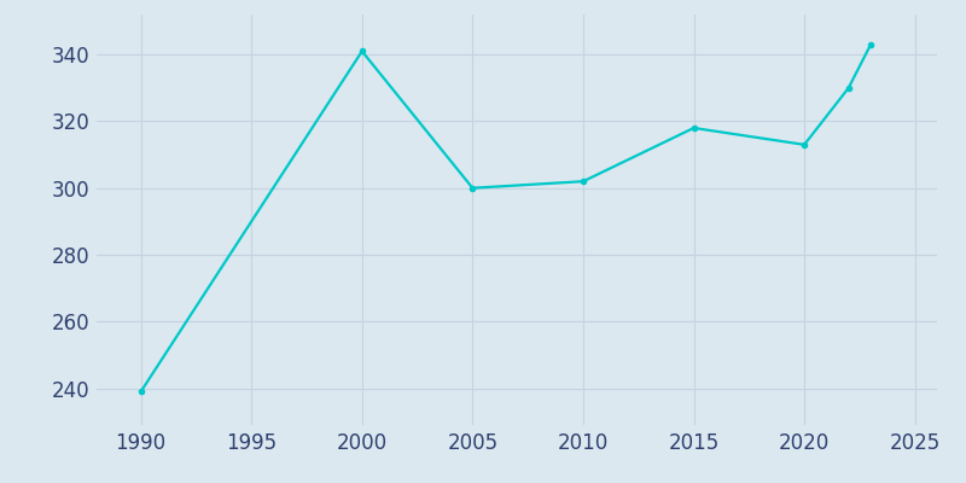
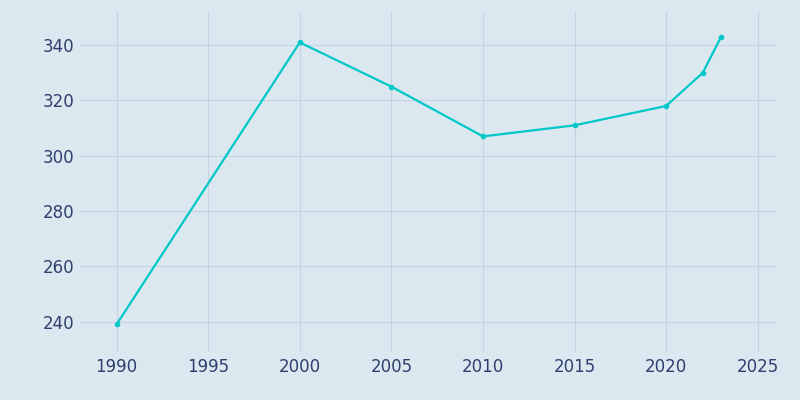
2005: 300 -> 325
2010: 302 -> 307
2015: 318 -> 311
2020: 313 -> 318
